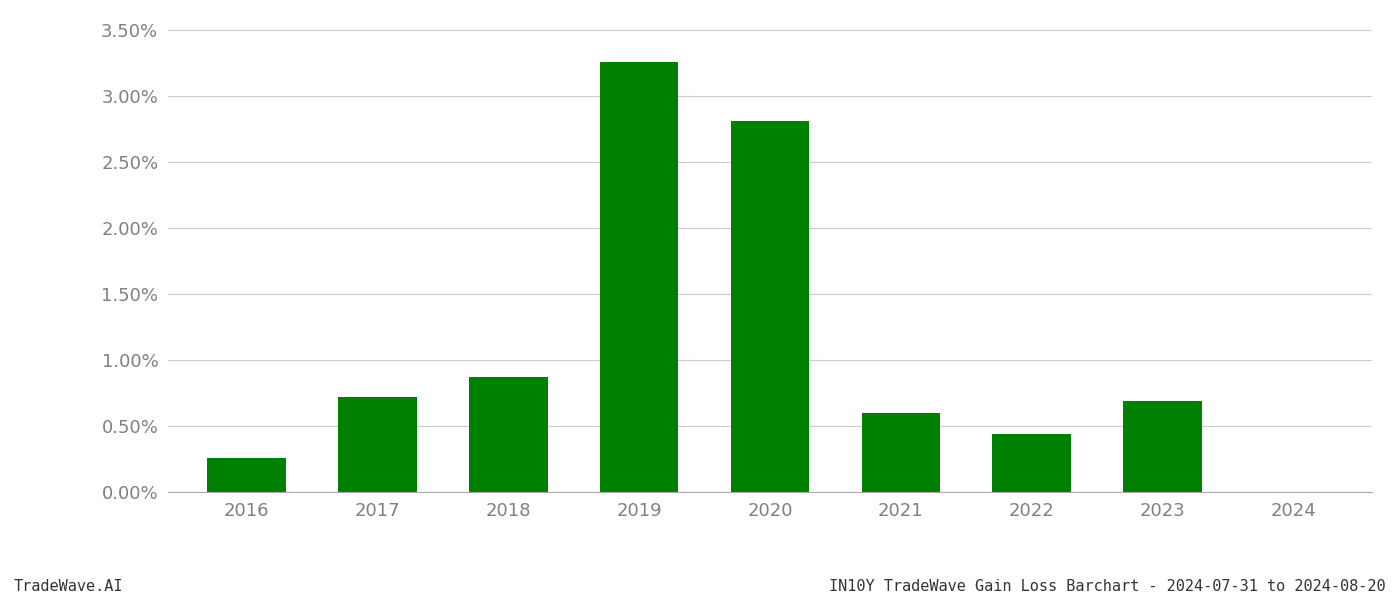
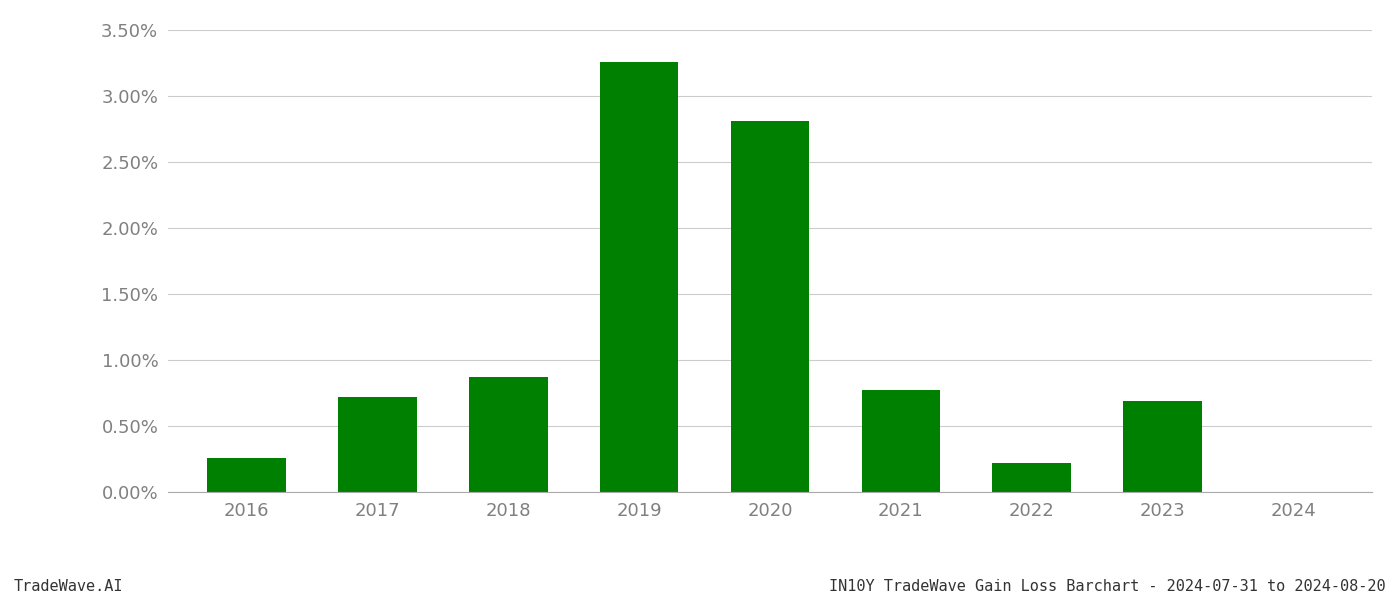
2021: 0.60% -> 0.77%
2022: 0.44% -> 0.22%
